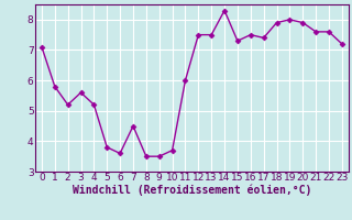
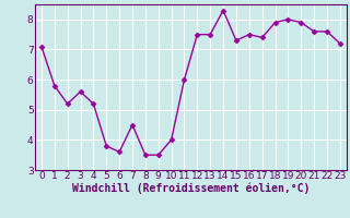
10: 3.7 -> 4.0
